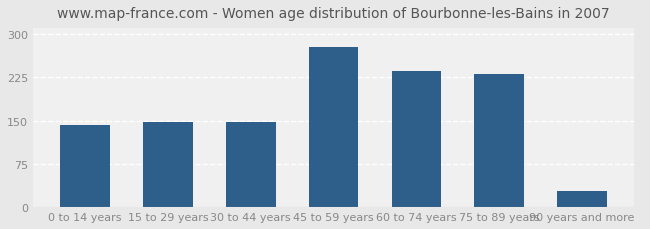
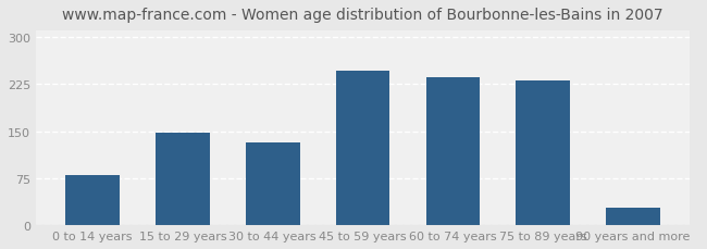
0 to 14 years: 143 -> 80
30 to 44 years: 147 -> 132
45 to 59 years: 278 -> 246
